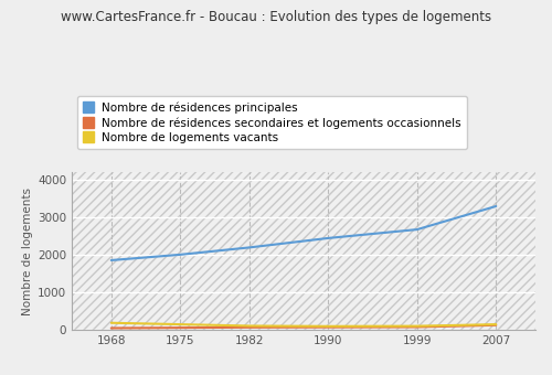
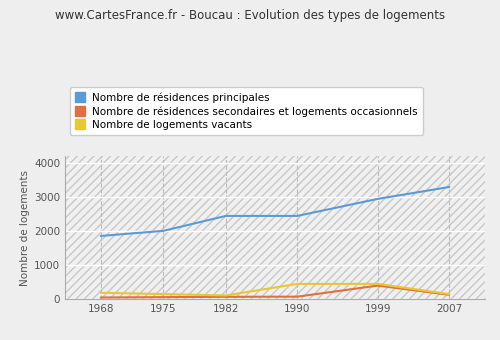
Nombre de résidences principales/1982: 2200 -> 2450
Nombre de logements vacants/1990: 100 -> 450
Nombre de résidences principales/1999: 2680 -> 2950
Nombre de résidences secondaires et logements occasionnels/1999: 80 -> 400
Nombre de logements vacants/1999: 100 -> 450
